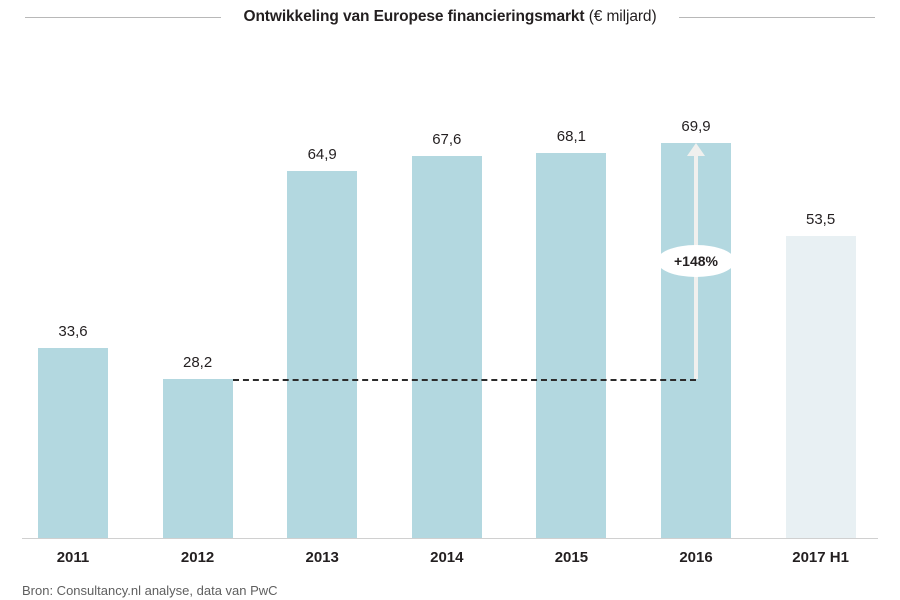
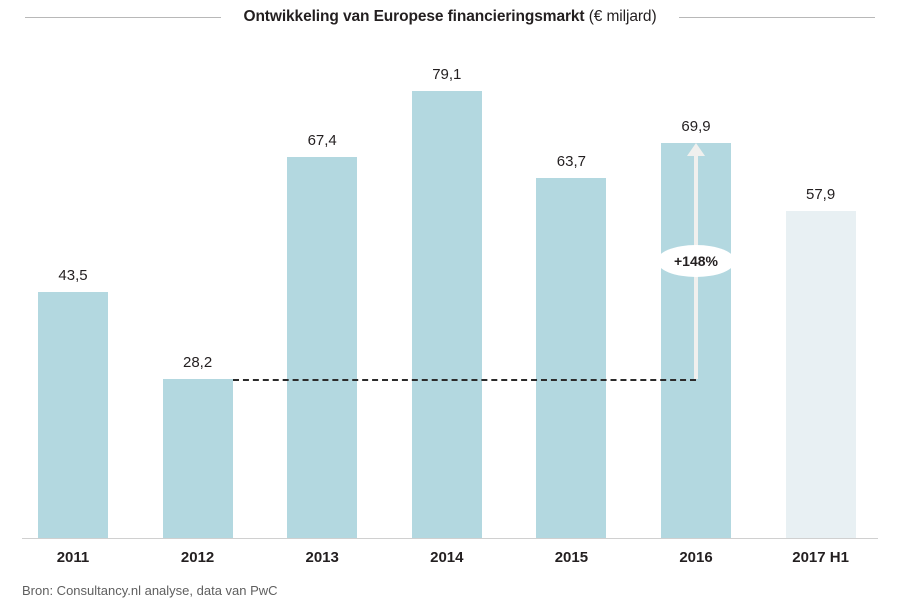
2011: 33,6 -> 43,5
2013: 64,9 -> 67,4
2014: 67,6 -> 79,1
2015: 68,1 -> 63,7
2017 H1: 53,5 -> 57,9
